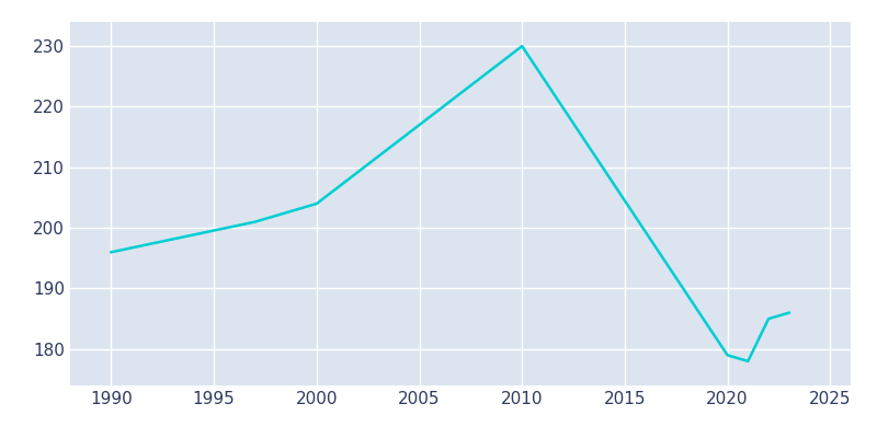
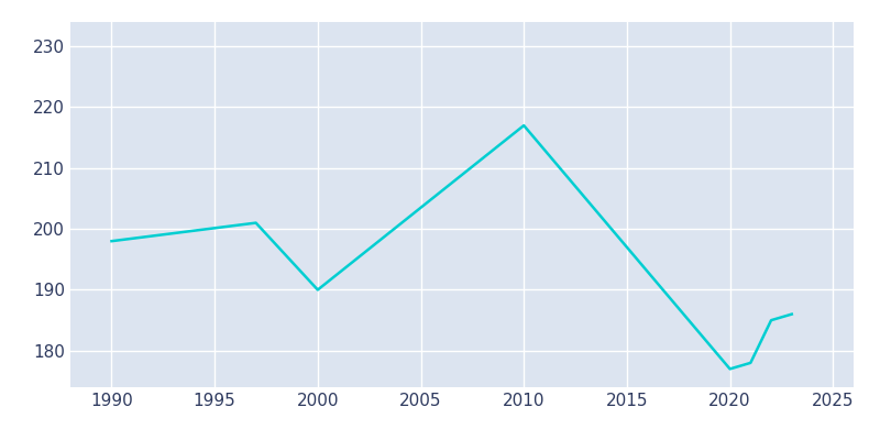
1990: 196 -> 198
2000: 204 -> 190
2010: 230 -> 217
2020: 179 -> 177
